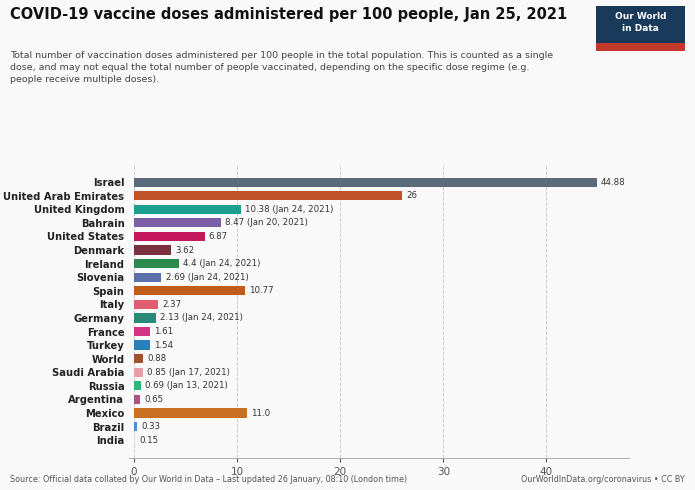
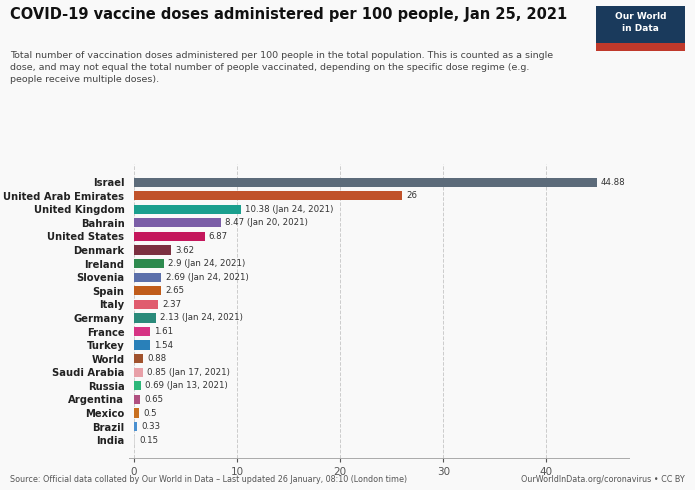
Ireland: 4.4 -> 2.9
Spain: 10.77 -> 2.65
Mexico: 11.0 -> 0.5
